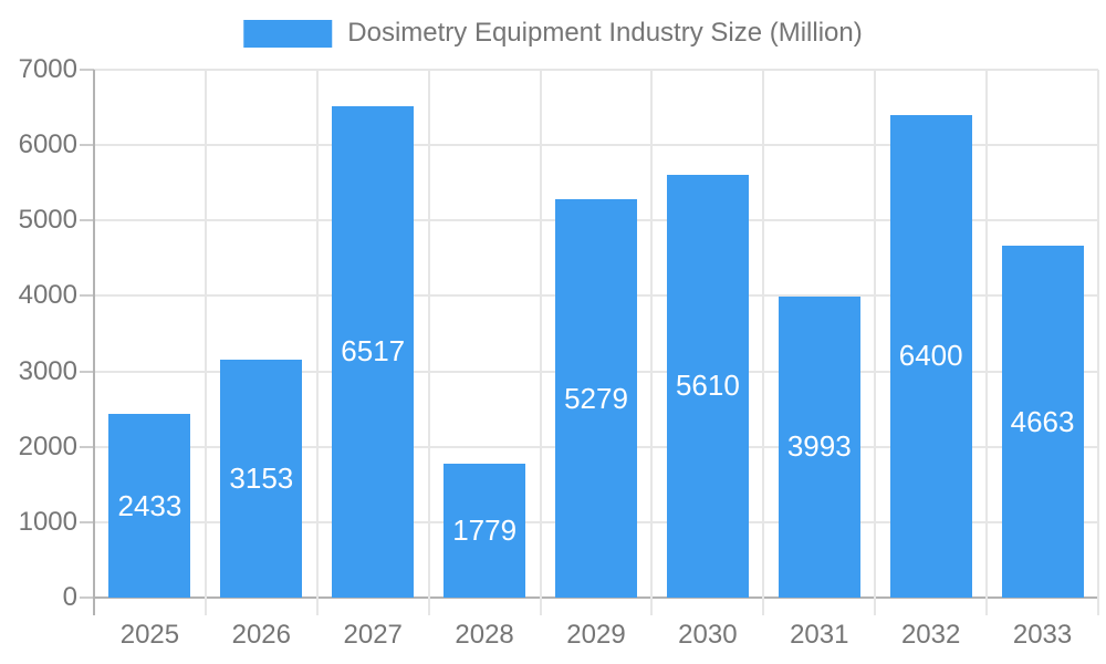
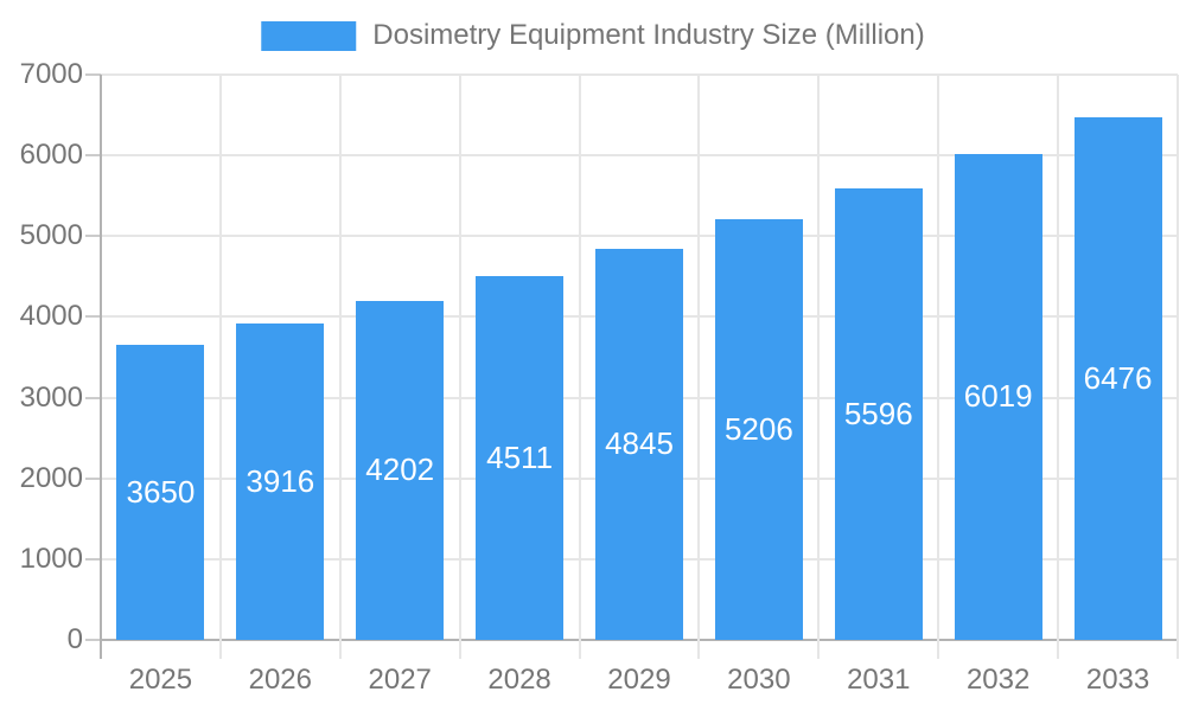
2025: 2433 -> 3650
2026: 3153 -> 3916
2027: 6517 -> 4202
2028: 1779 -> 4511
2029: 5279 -> 4845
2030: 5610 -> 5206
2031: 3993 -> 5596
2032: 6400 -> 6019
2033: 4663 -> 6476
